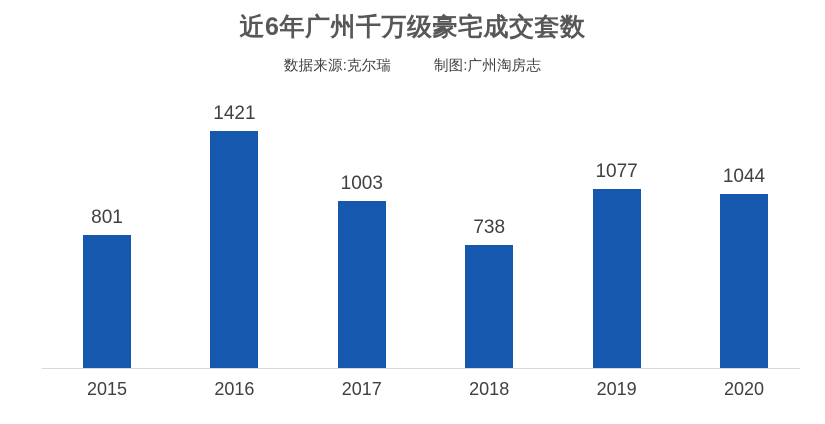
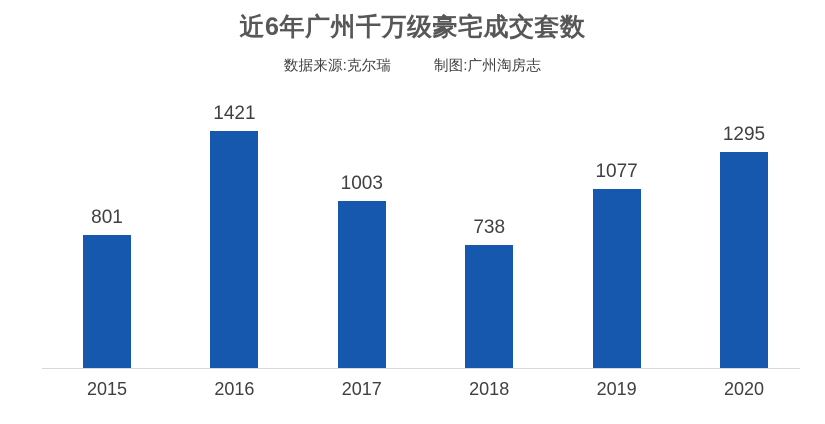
2020: 1044 -> 1295
